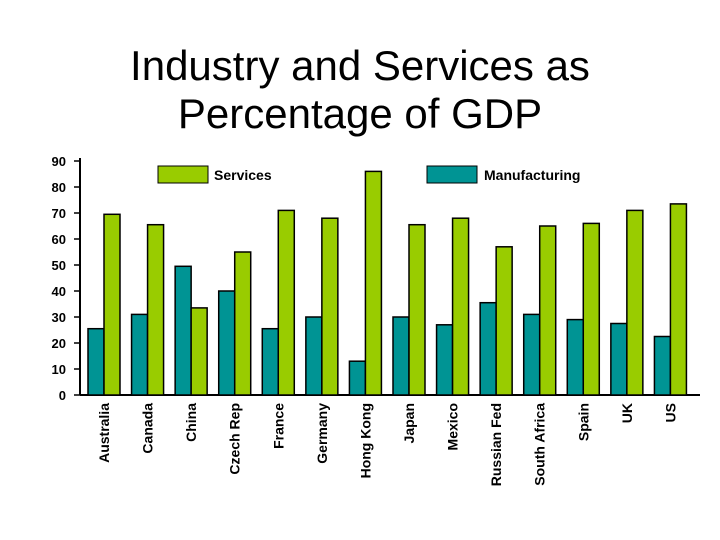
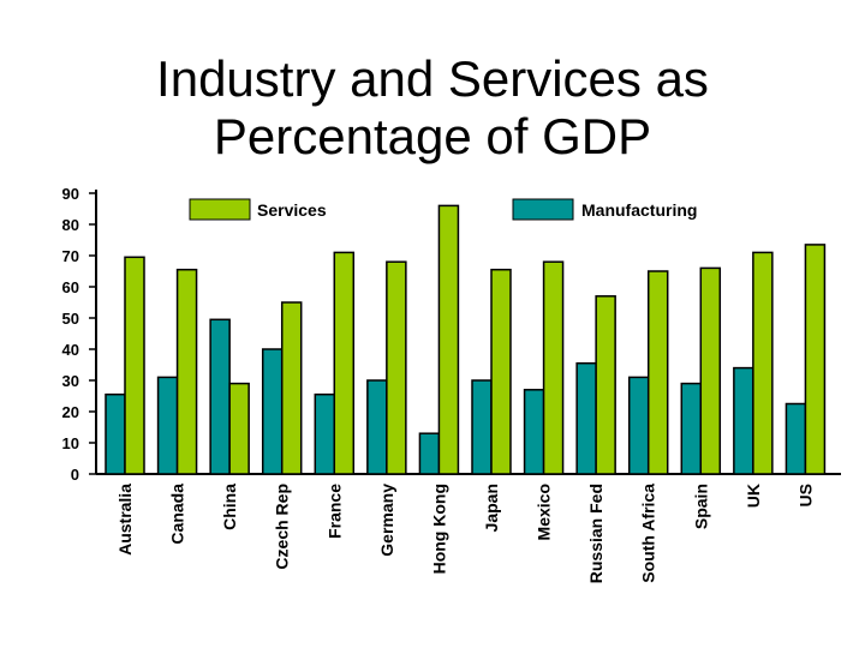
Services/China: 34 -> 29
Manufacturing/UK: 28 -> 34
